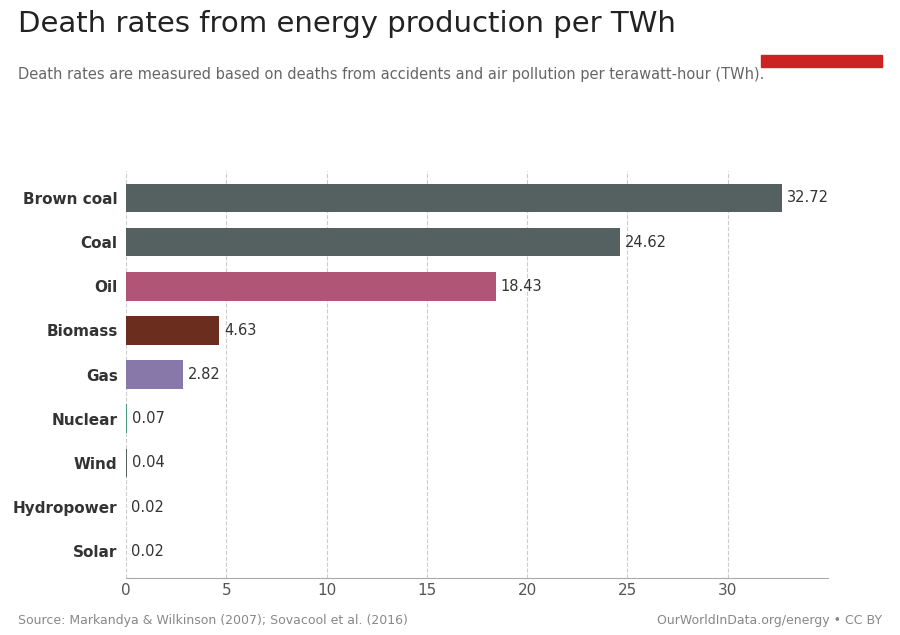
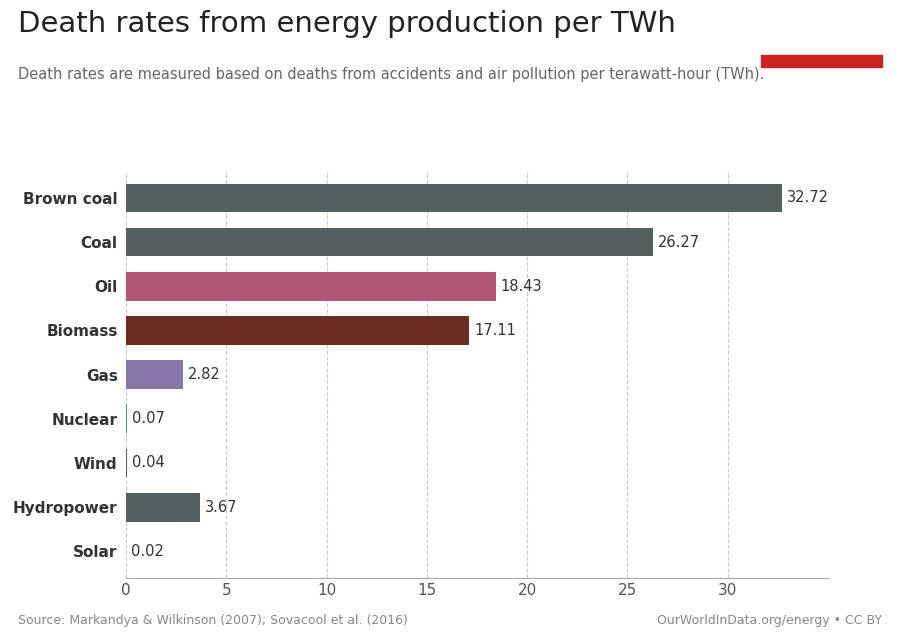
Coal: 24.62 -> 26.27
Biomass: 4.63 -> 17.11
Hydropower: 0.02 -> 3.67
